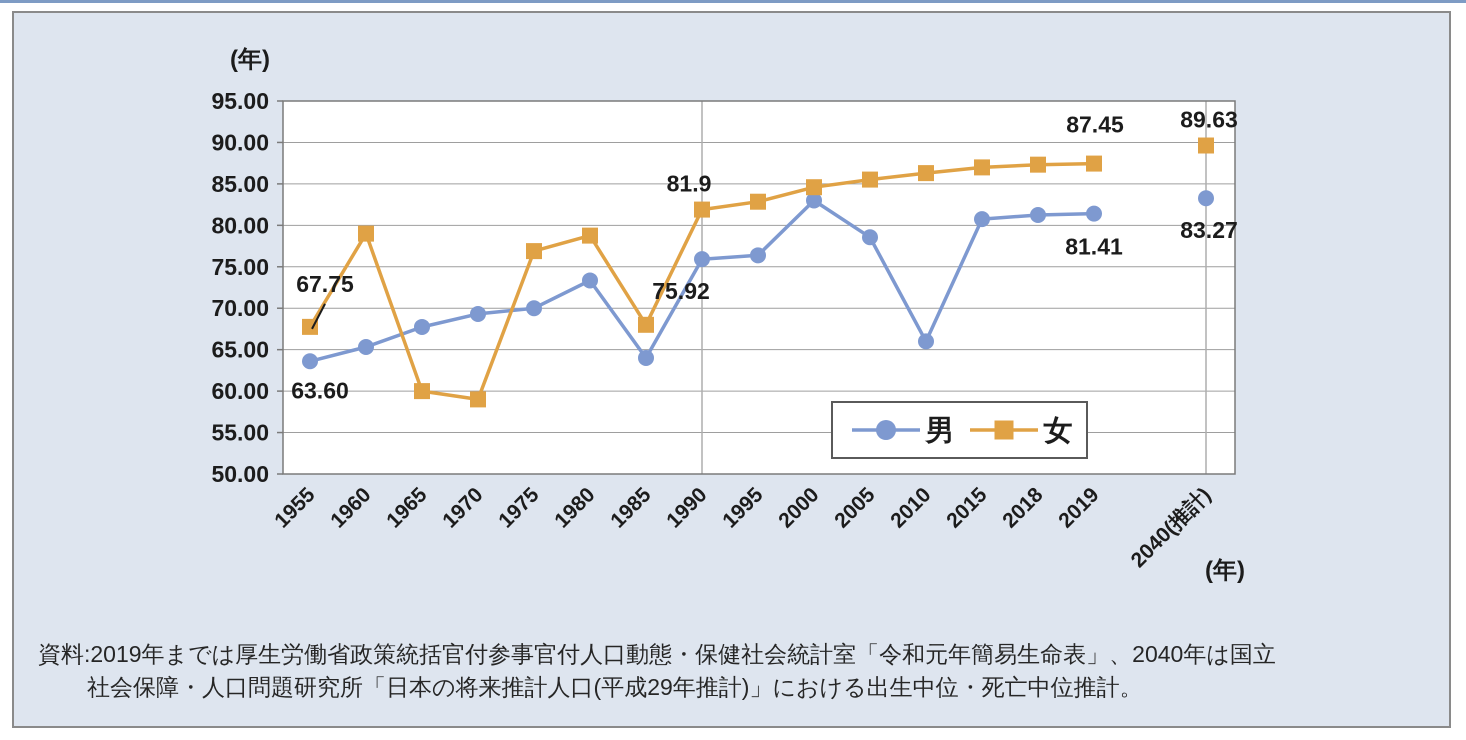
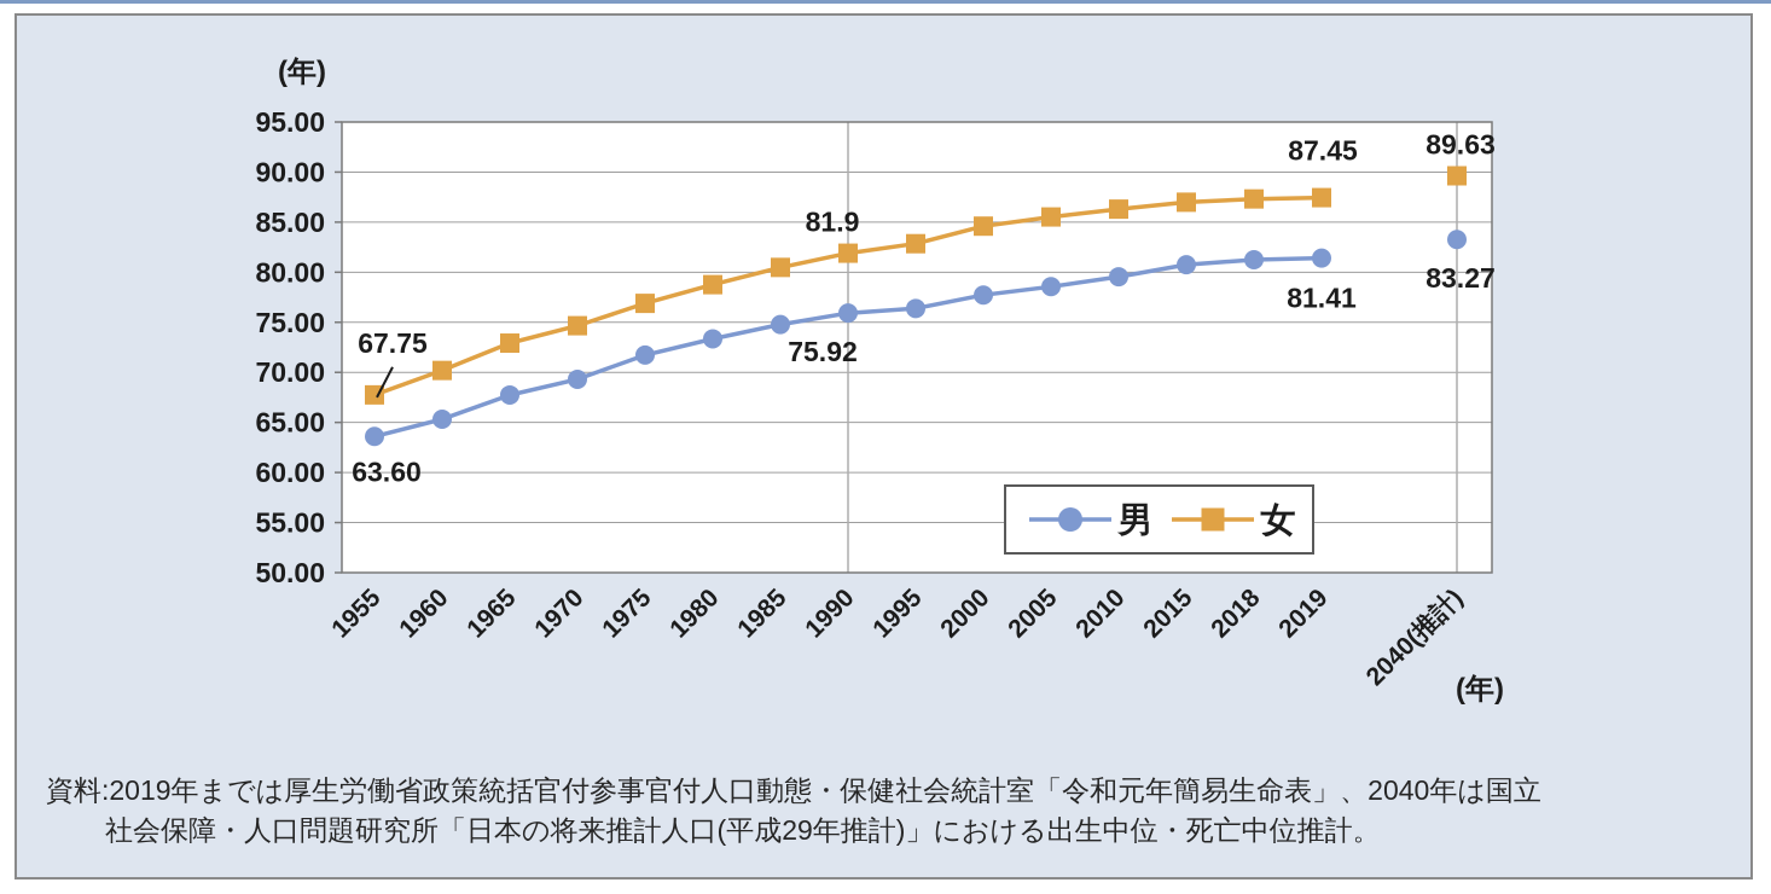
女/1960: 79 -> 70
女/1965: 60 -> 73
女/1970: 59 -> 75
男/1975: 70 -> 72
男/1985: 64 -> 75
女/1985: 68 -> 80
男/2000: 83 -> 78
男/2010: 66 -> 80
